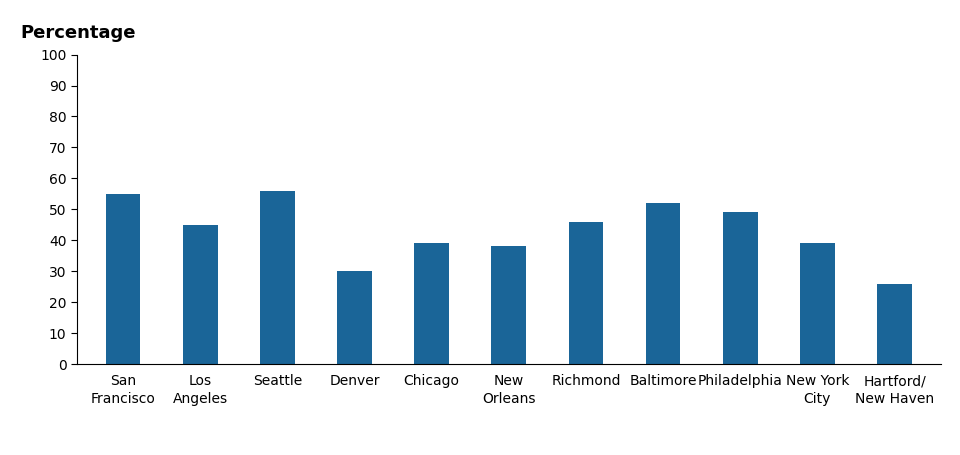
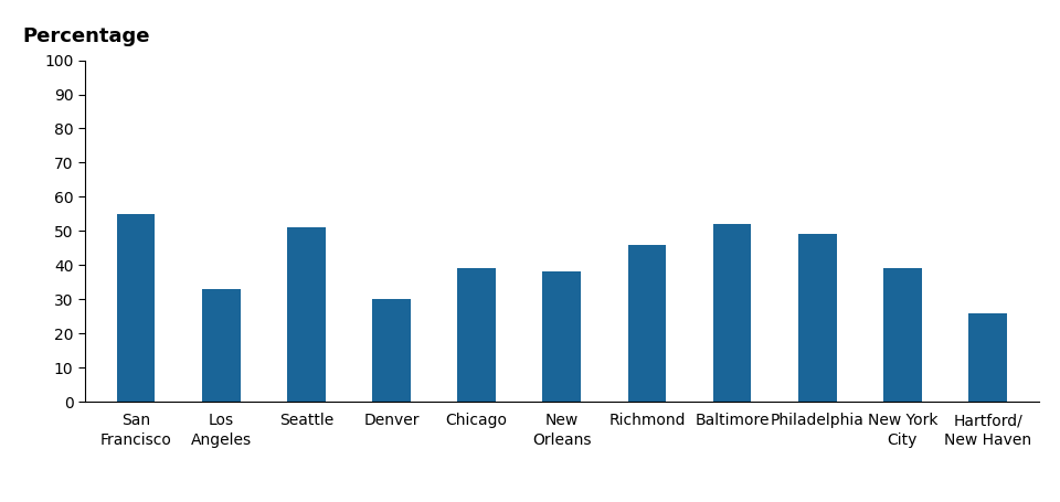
Los Angeles: 45 -> 33
Seattle: 56 -> 51
